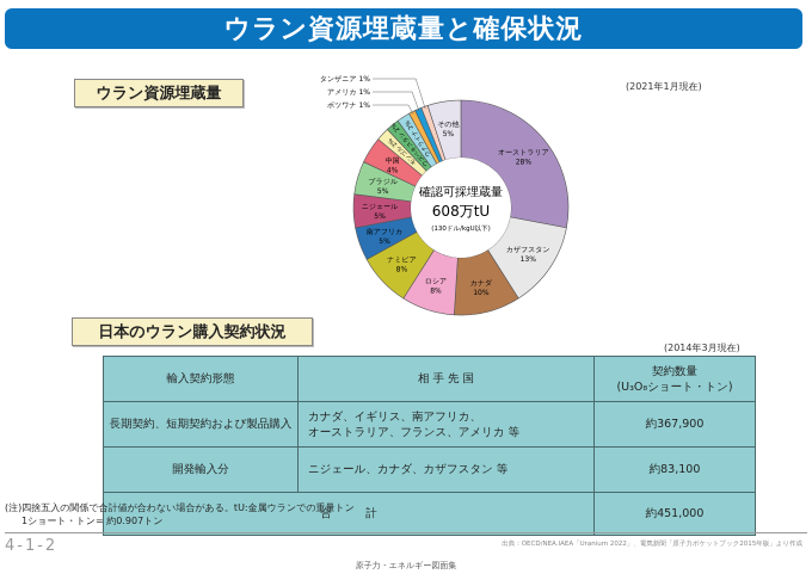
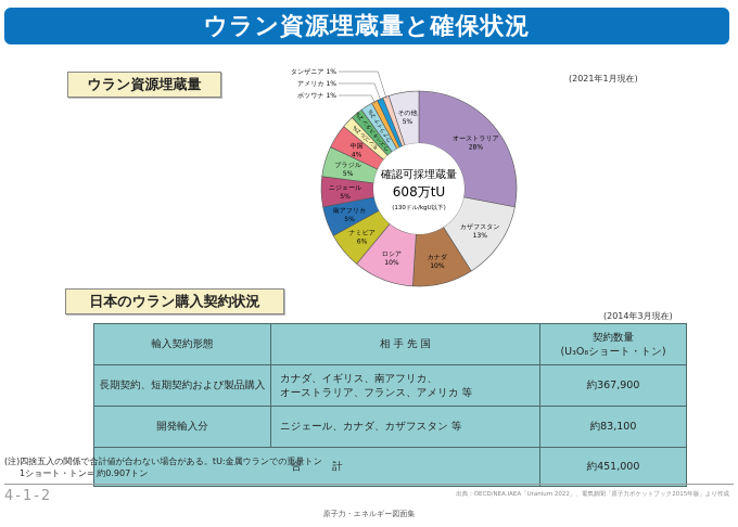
ロシア: 8% -> 10%
ナミビア: 8% -> 6%
